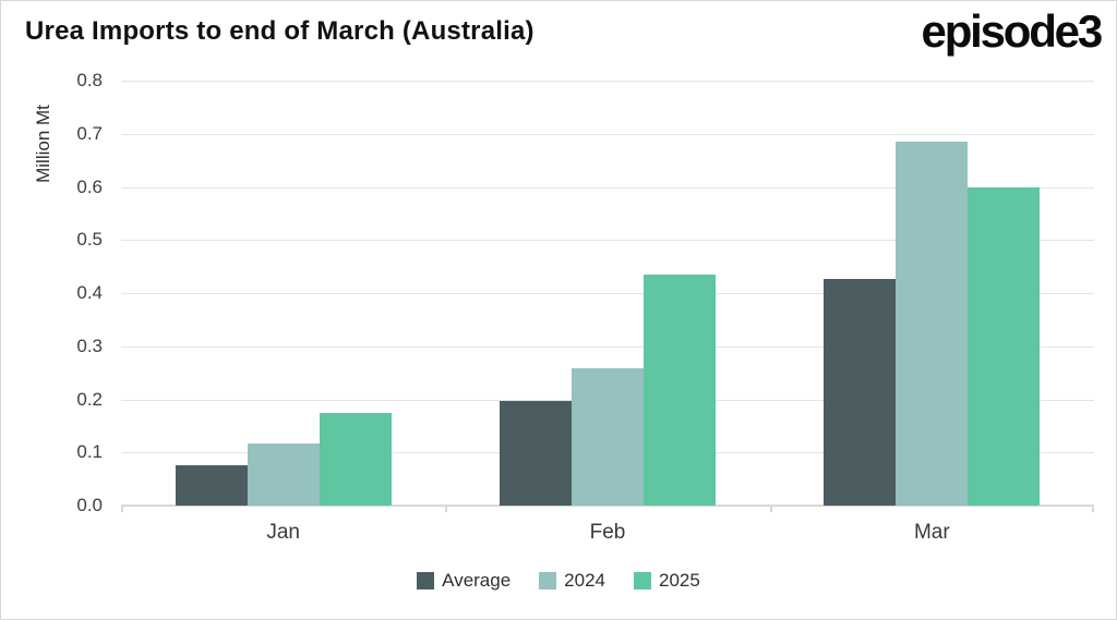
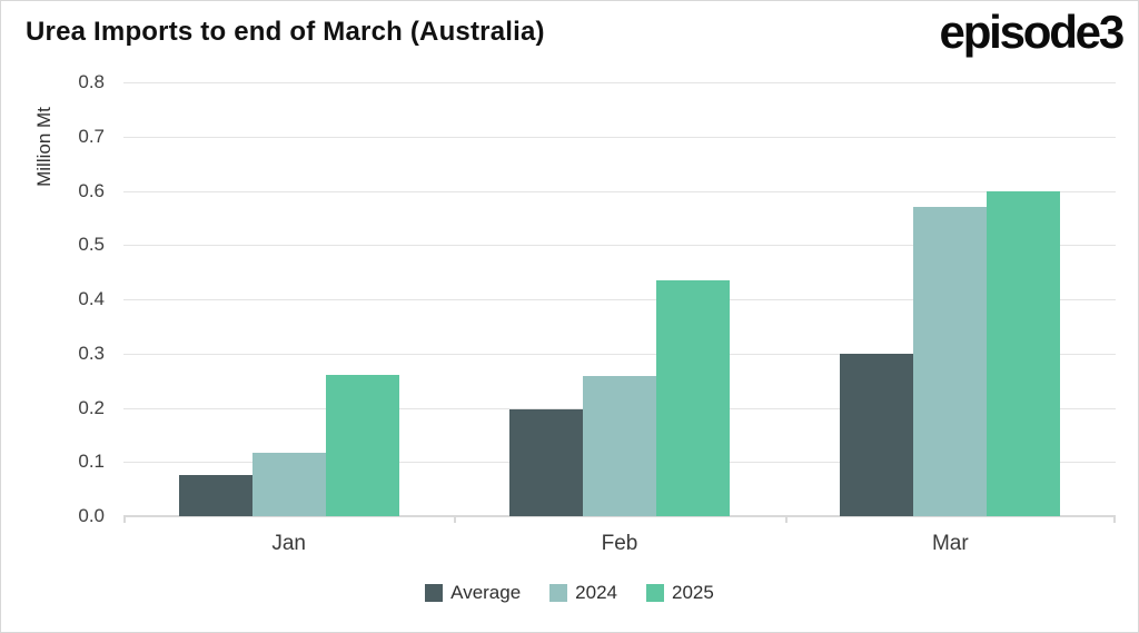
2025/Jan: 0.17 -> 0.26
Average/Mar: 0.43 -> 0.30
2024/Mar: 0.69 -> 0.57
